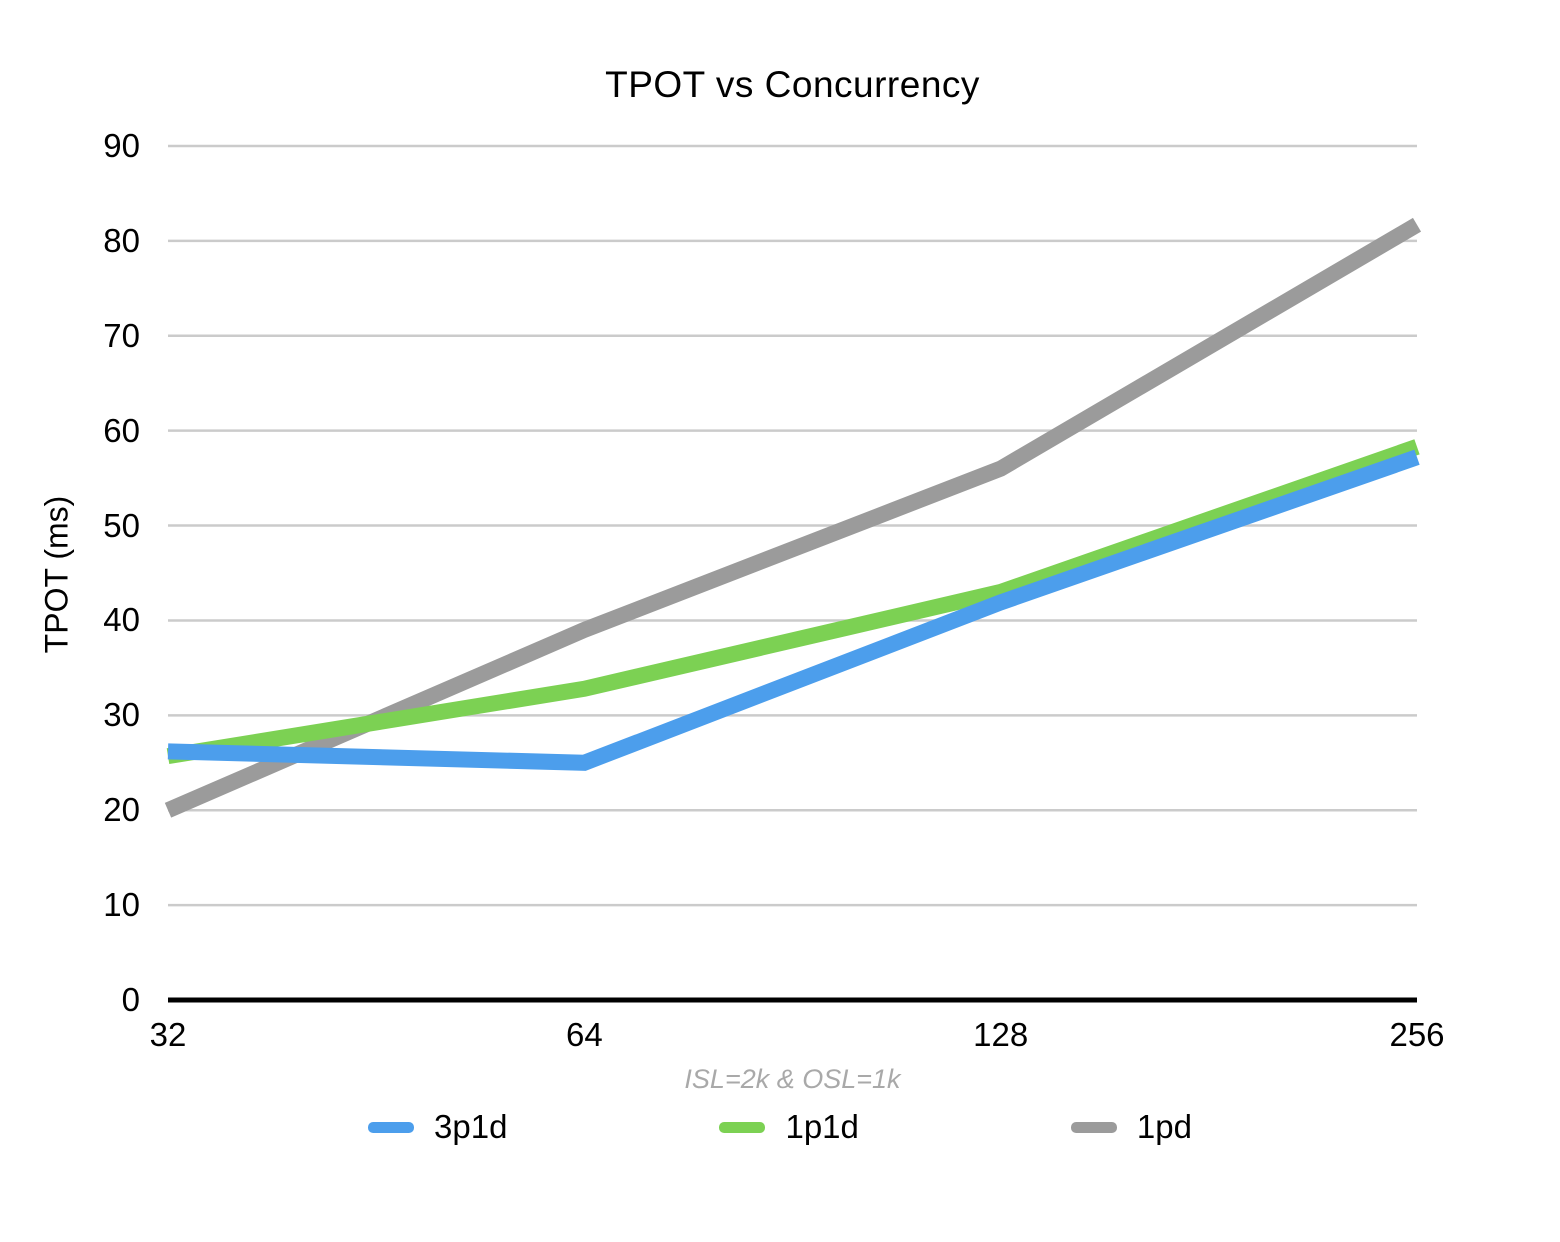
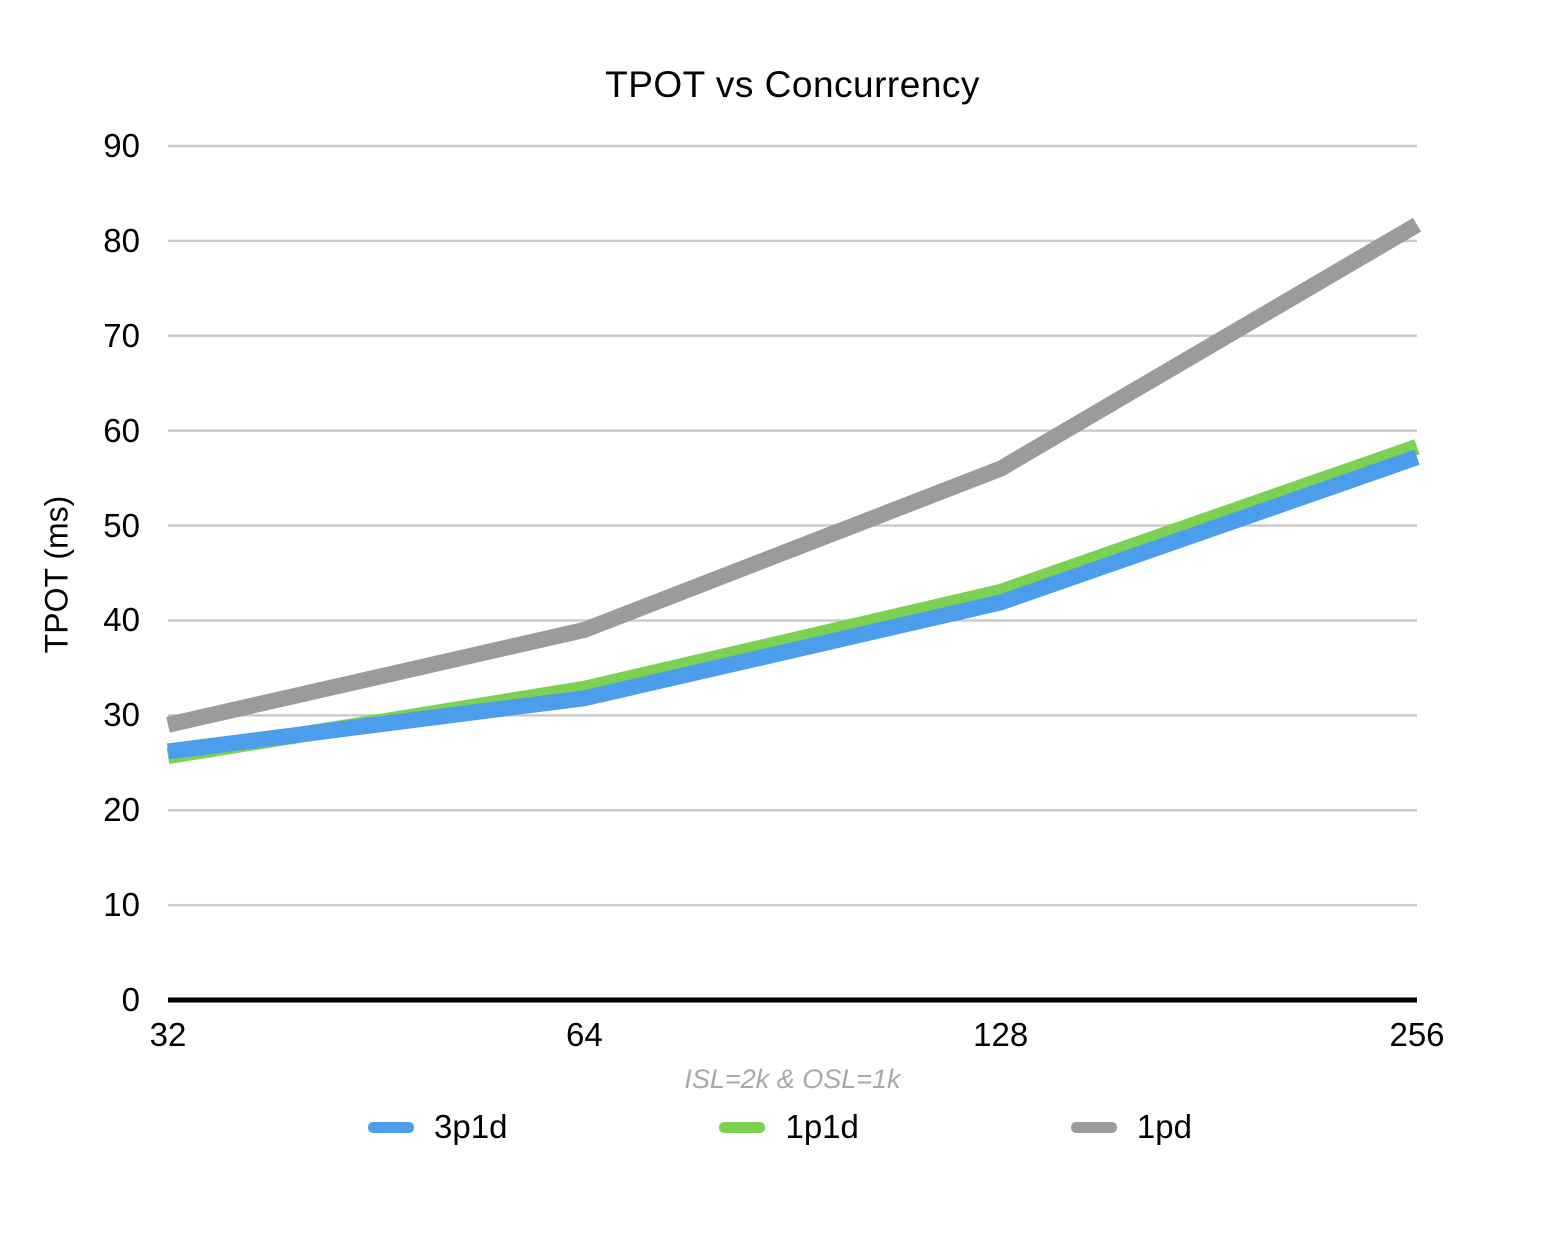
1pd/32: 20 -> 29
3p1d/64: 25 -> 32
